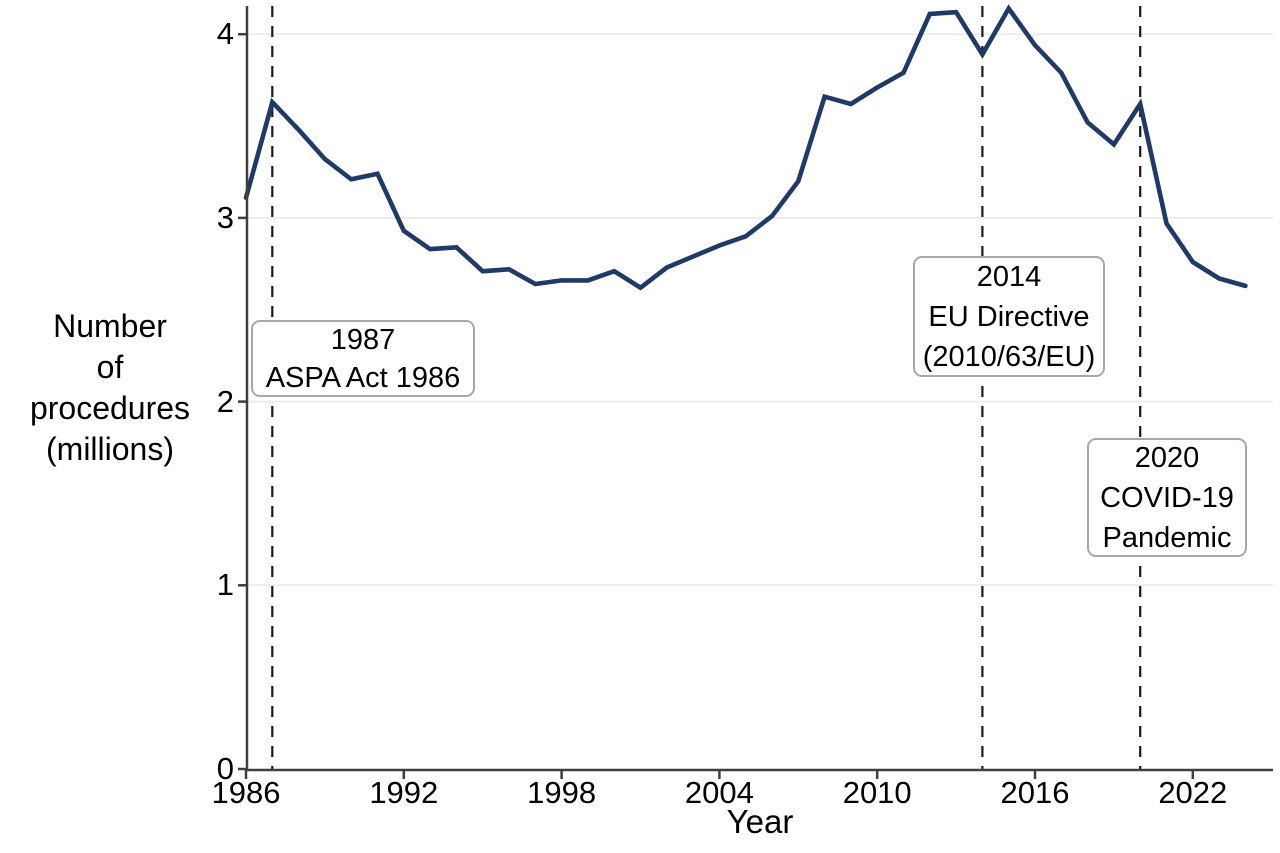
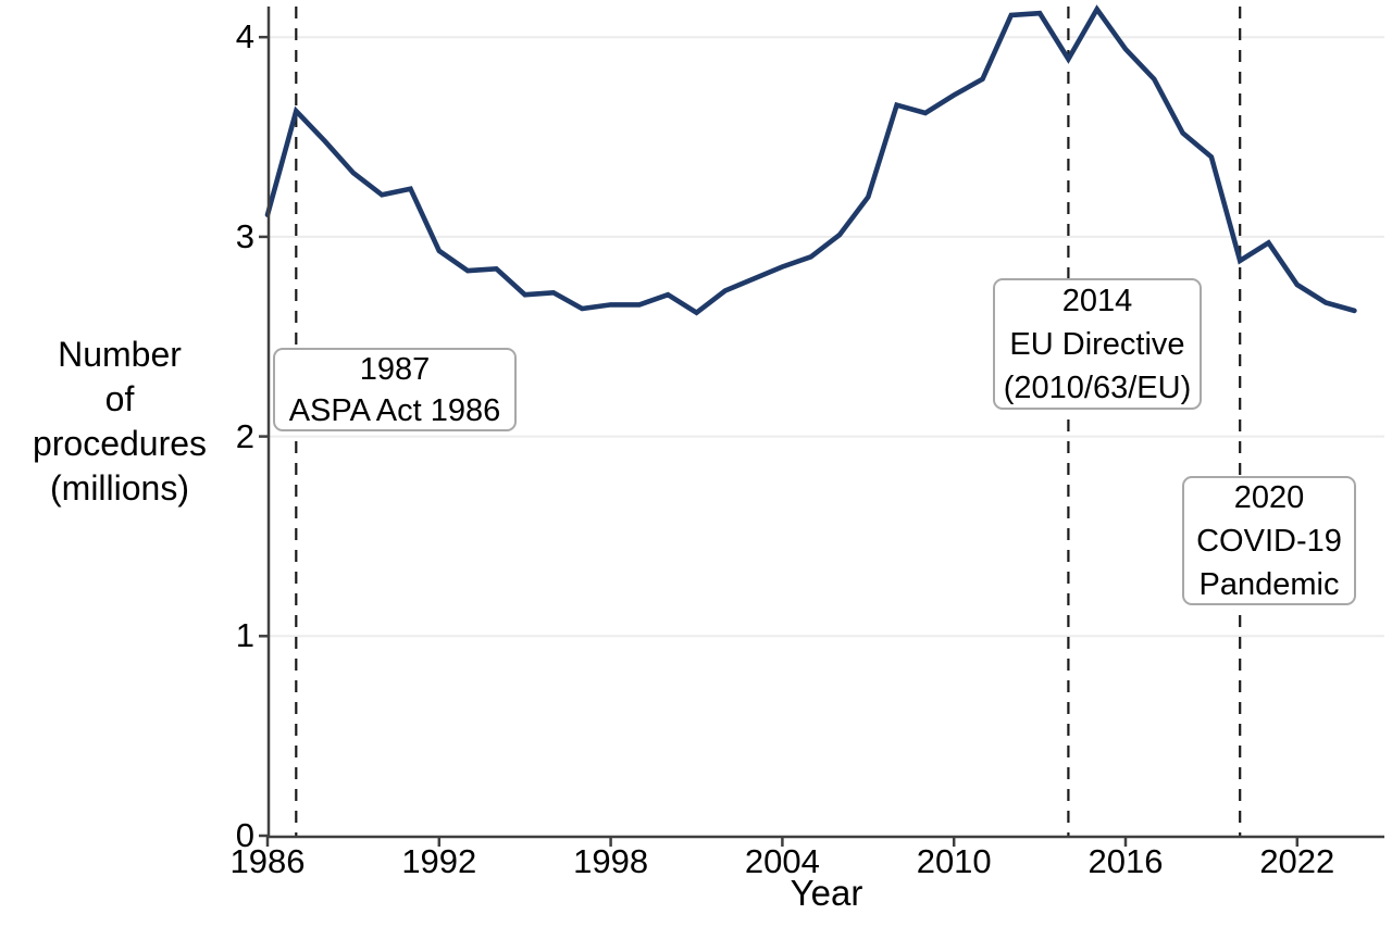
2020: 3.62 -> 2.88
